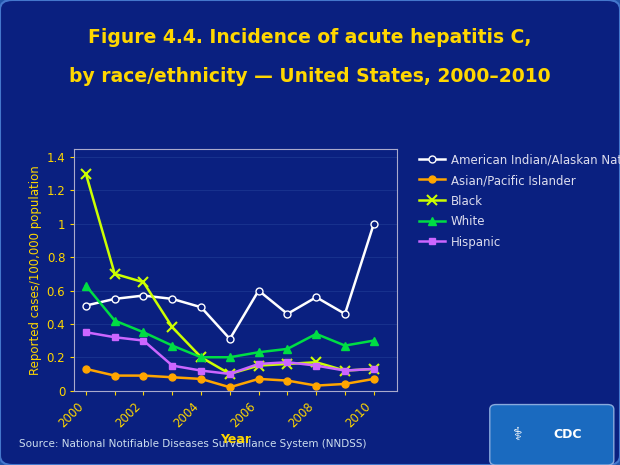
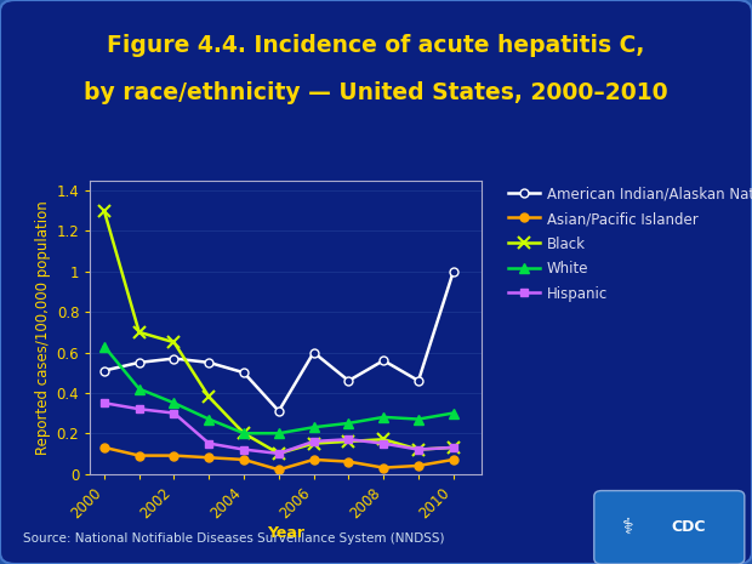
White/2008: 0.34 -> 0.28
